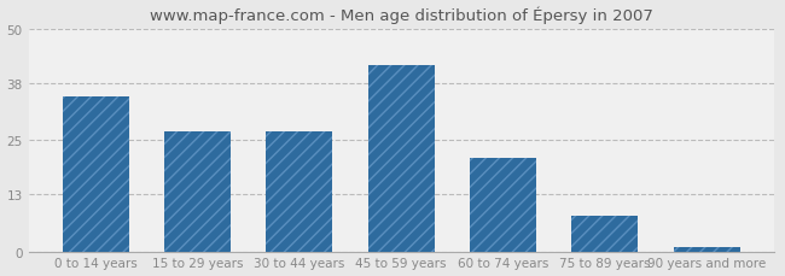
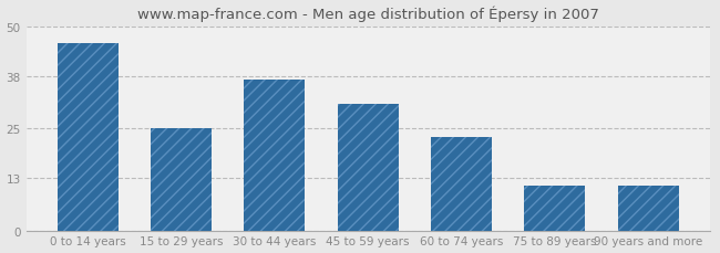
0 to 14 years: 35 -> 46
15 to 29 years: 27 -> 25
30 to 44 years: 27 -> 37
45 to 59 years: 42 -> 31
60 to 74 years: 21 -> 23
75 to 89 years: 8 -> 11
90 years and more: 1 -> 11
